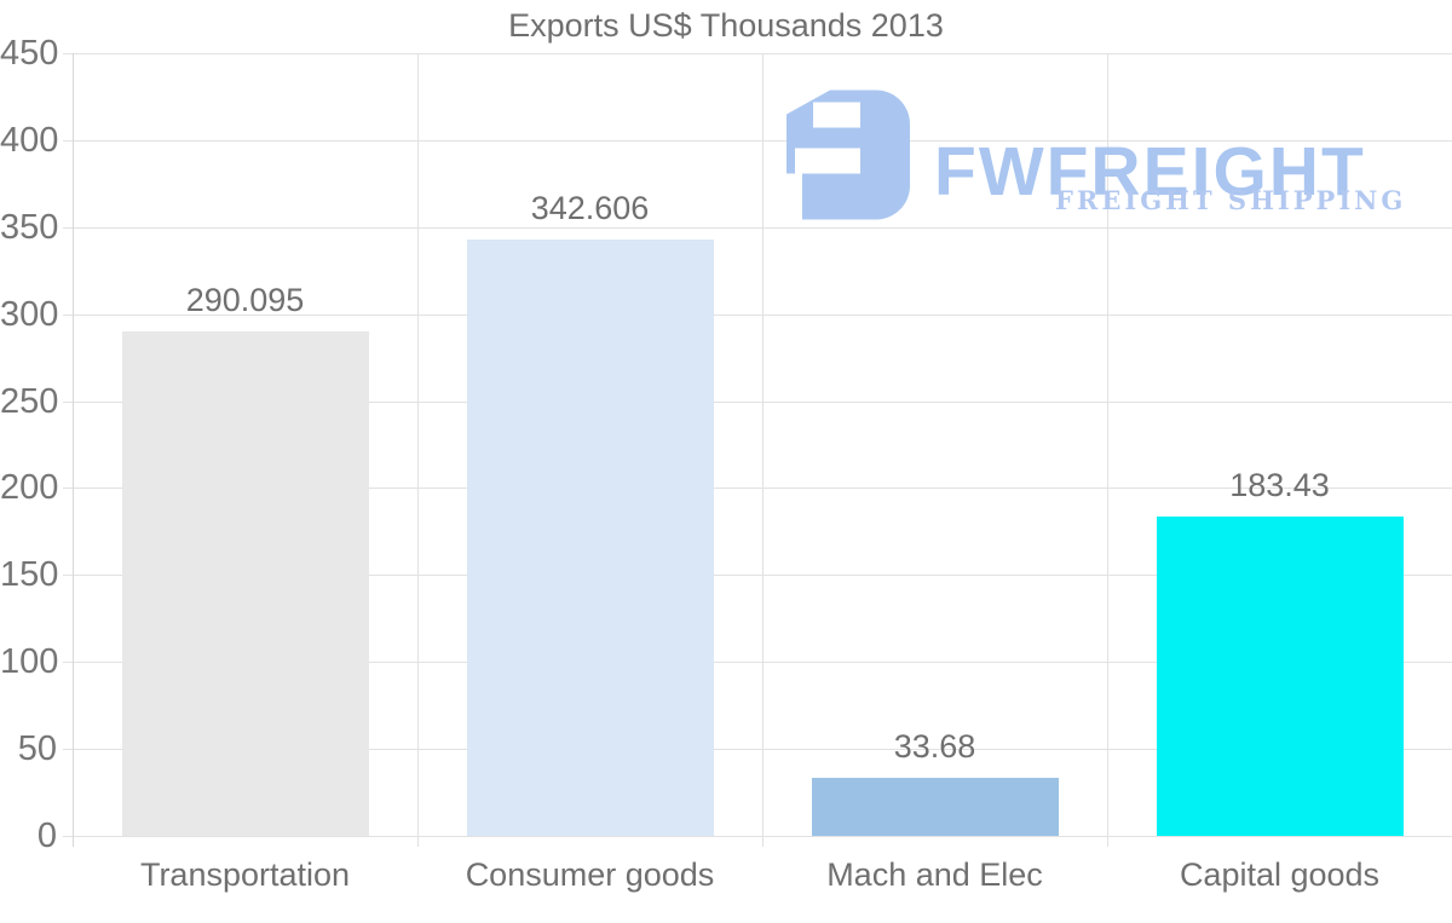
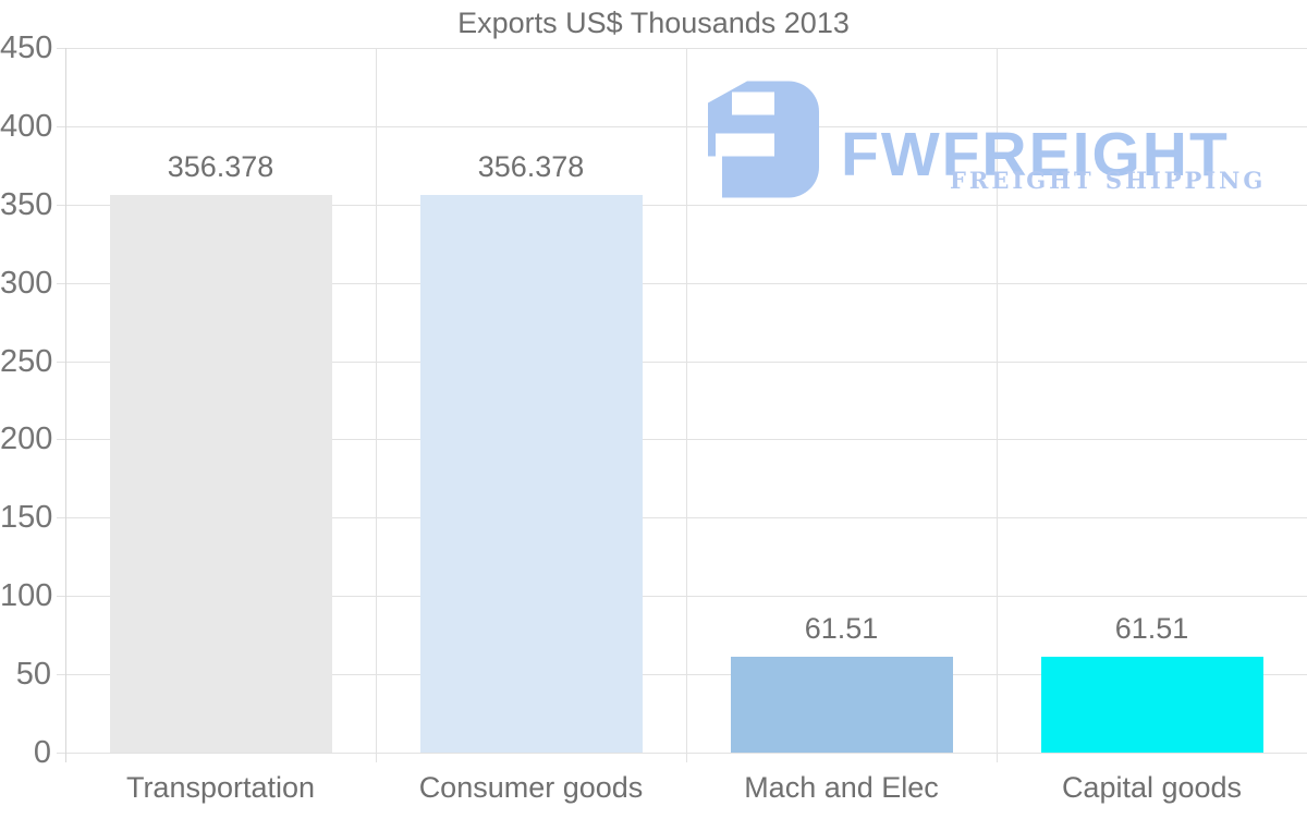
Transportation: 290.095 -> 356.378
Consumer goods: 342.606 -> 356.378
Mach and Elec: 33.68 -> 61.51
Capital goods: 183.43 -> 61.51
